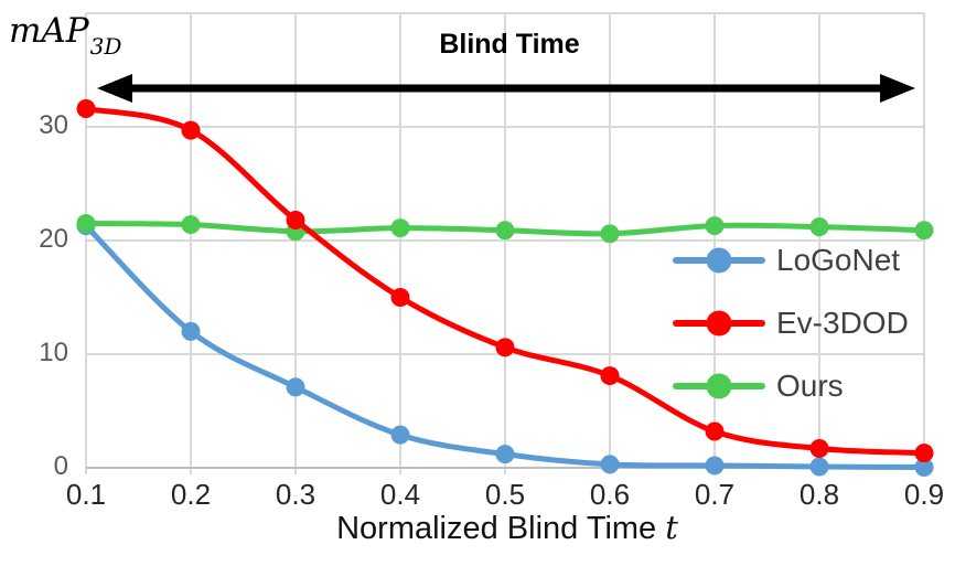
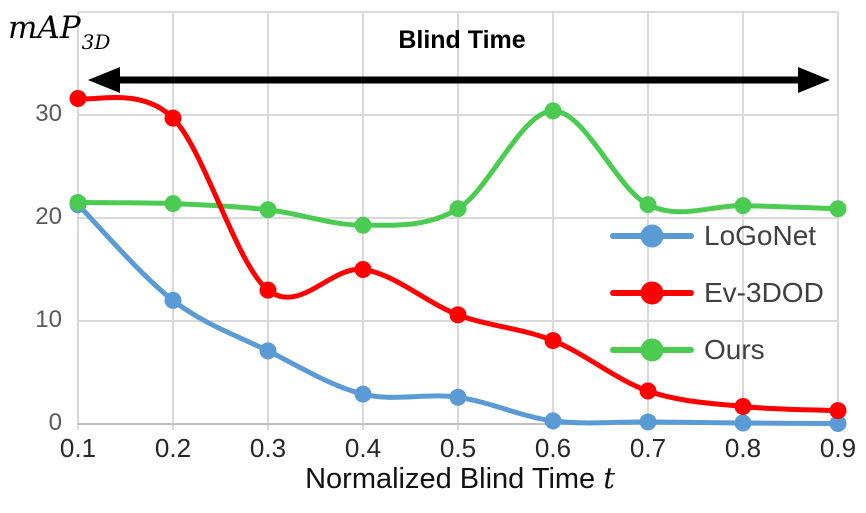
Ev-3DOD/0.3: 21.8 -> 13.0
Ours/0.4: 21.1 -> 19.3
LoGoNet/0.5: 1.2 -> 2.6
Ours/0.6: 20.6 -> 30.4
